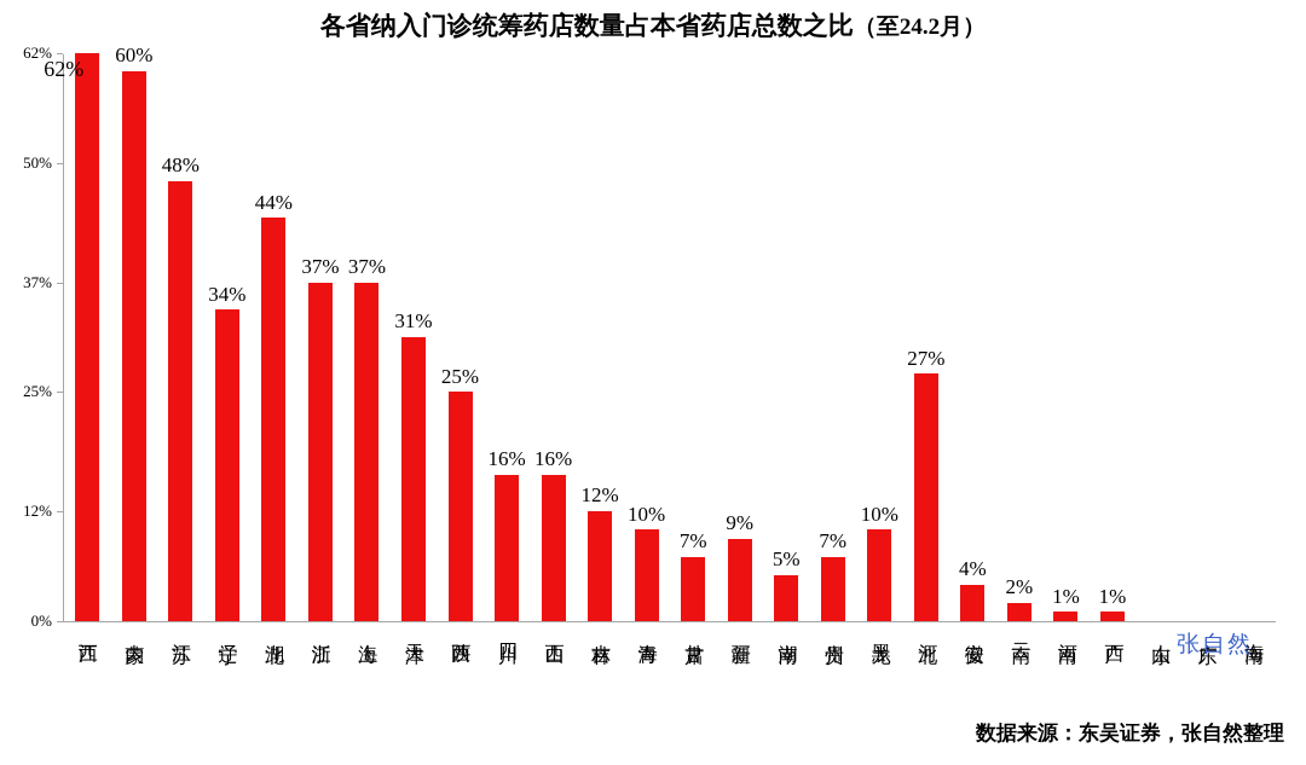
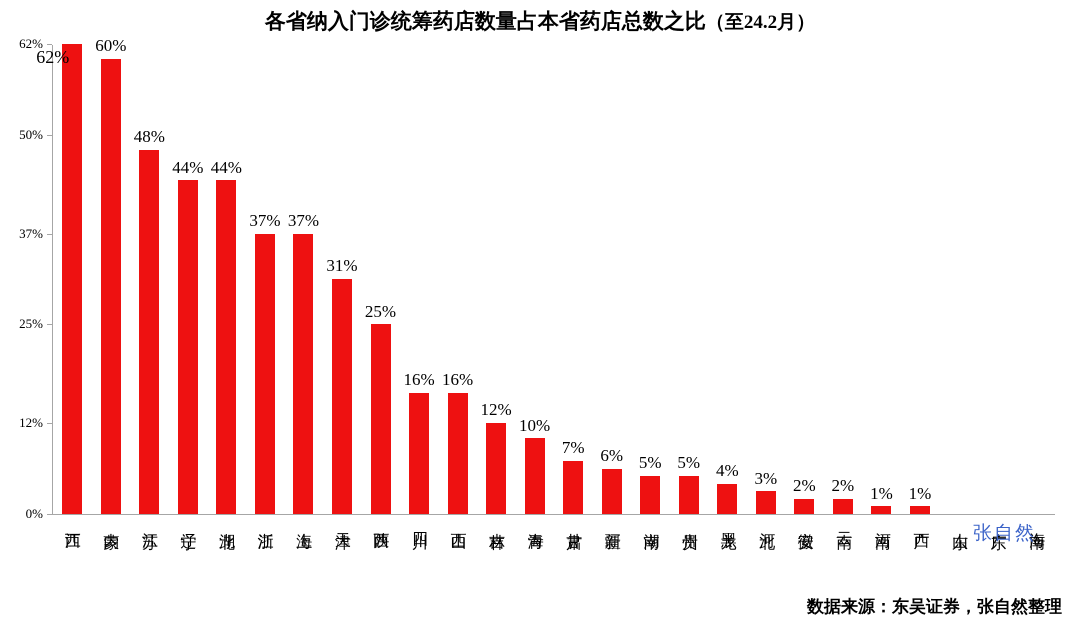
辽宁: 34% -> 44%
新疆: 9% -> 6%
贵州: 7% -> 5%
黑龙: 10% -> 4%
河北: 27% -> 3%
安徽: 4% -> 2%
